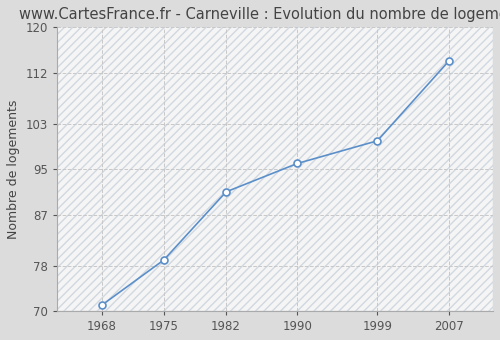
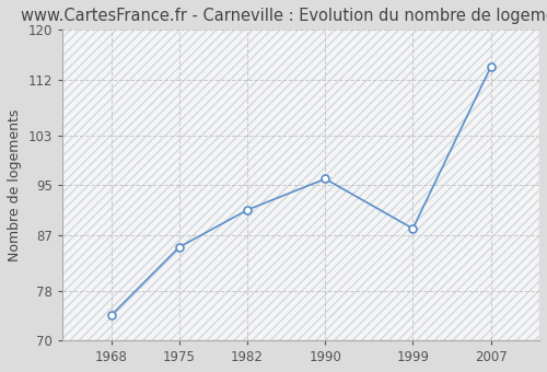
1968: 71 -> 74
1975: 79 -> 85
1999: 100 -> 88
